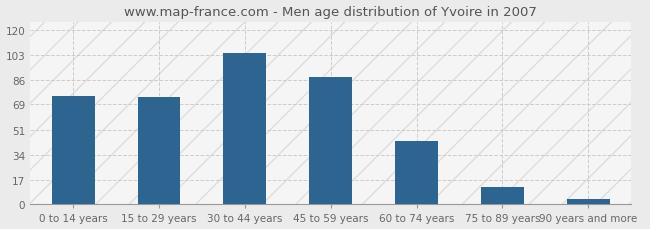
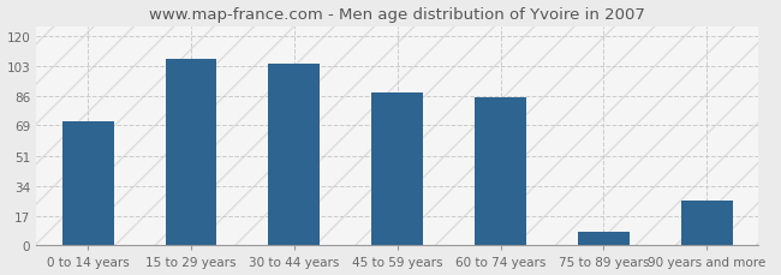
0 to 14 years: 75 -> 71
15 to 29 years: 74 -> 107
60 to 74 years: 44 -> 85
75 to 89 years: 12 -> 8
90 years and more: 4 -> 26
